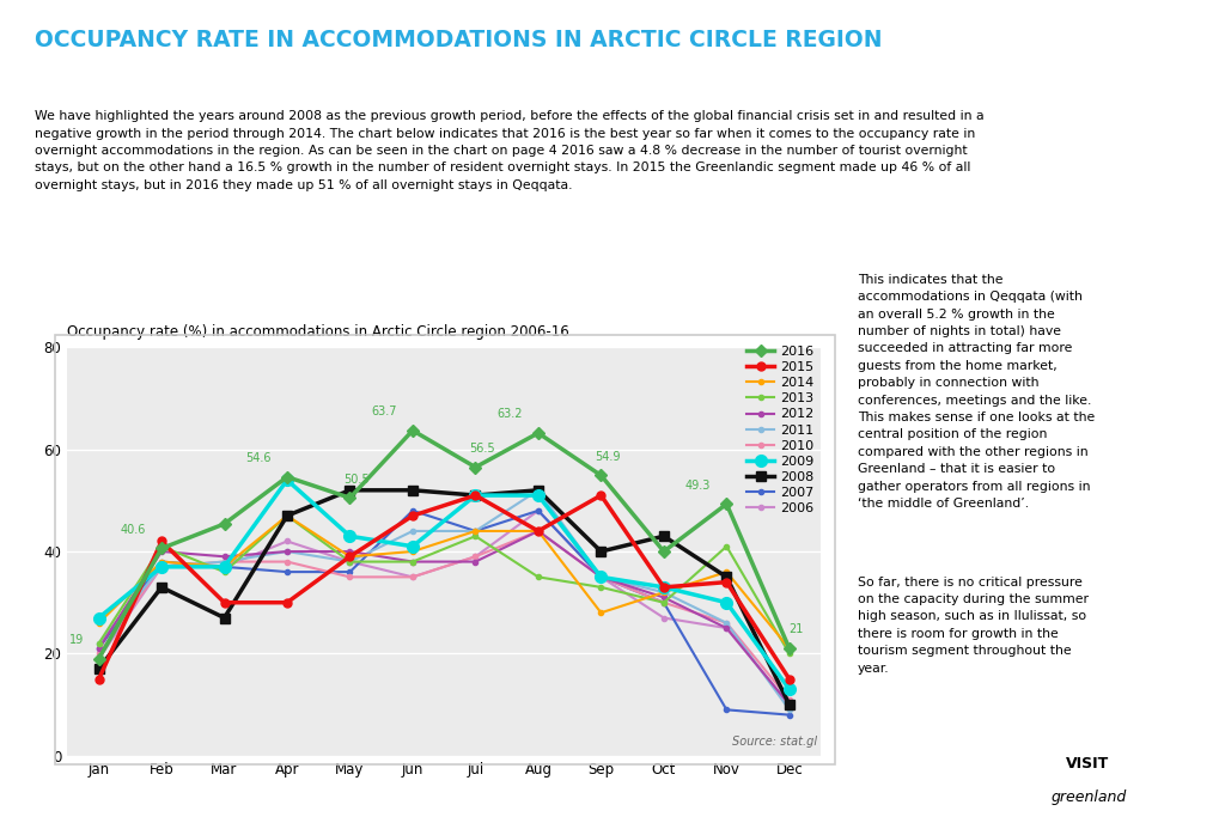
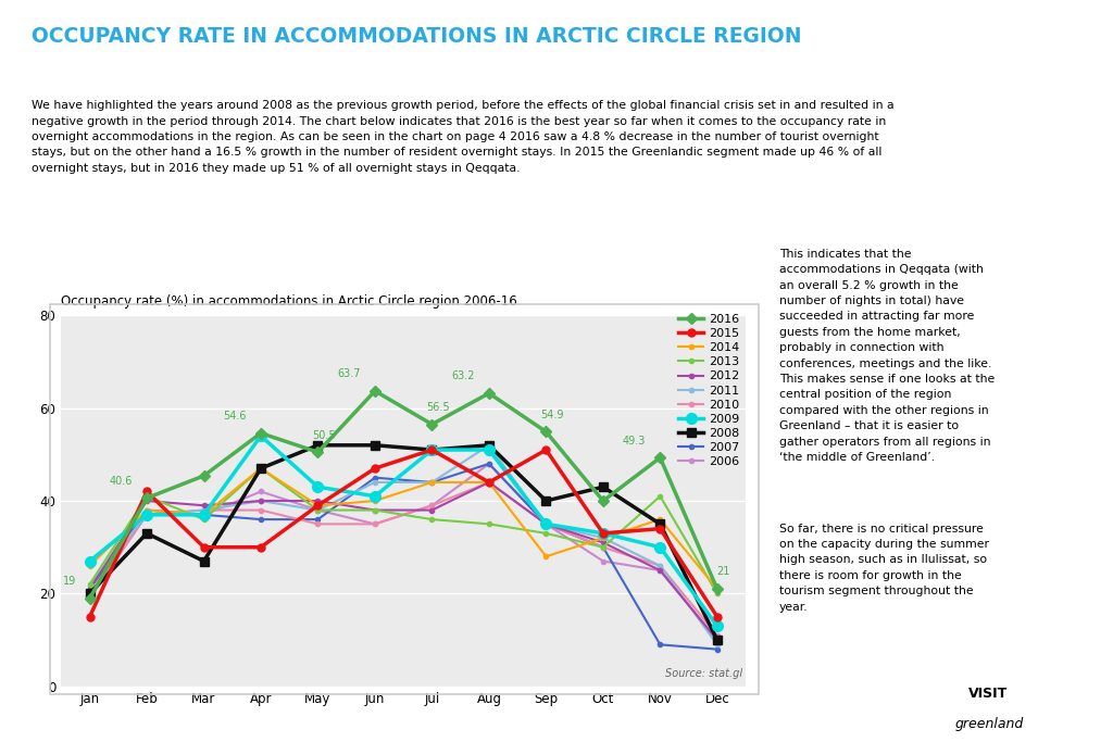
2008/Jan: 17 -> 20
2007/Jun: 48 -> 45
2013/Jul: 43 -> 36
